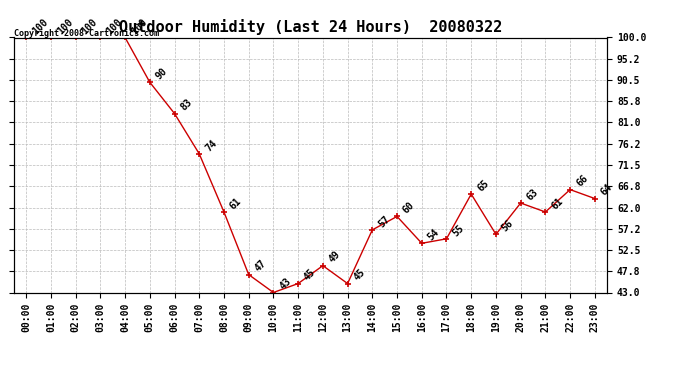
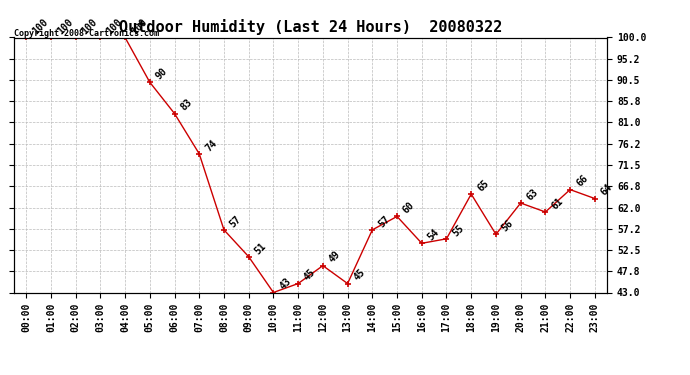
08:00: 61 -> 57
09:00: 47 -> 51
